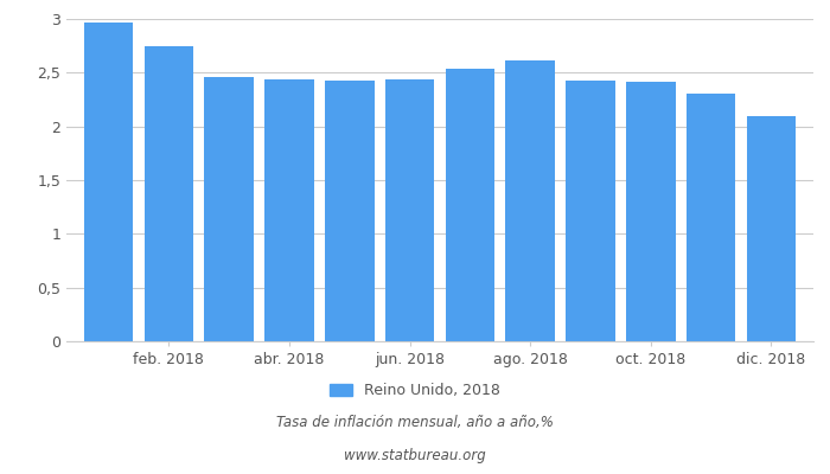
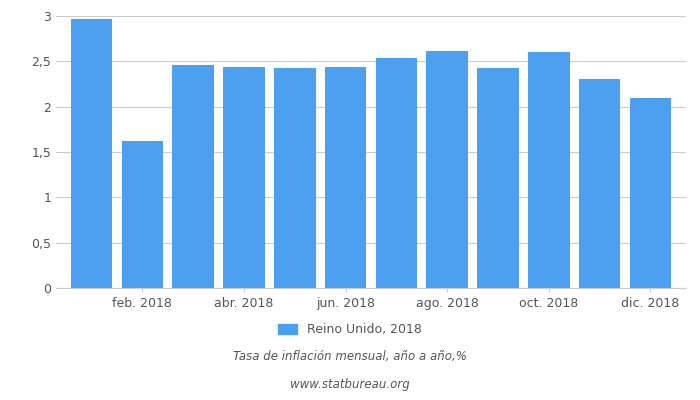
feb. 2018: 2,75 -> 1,62
oct. 2018: 2,42 -> 2,60
